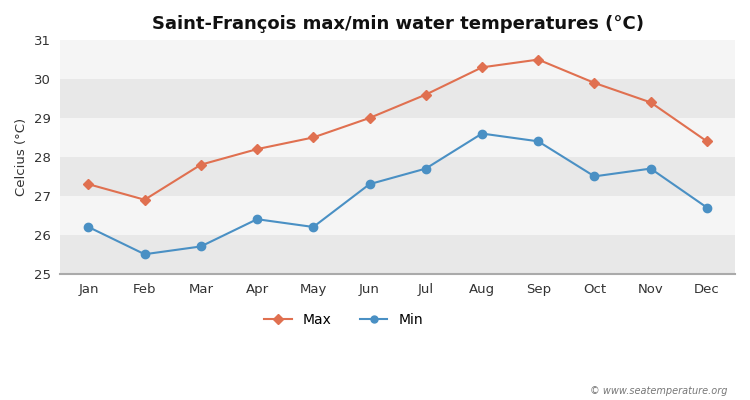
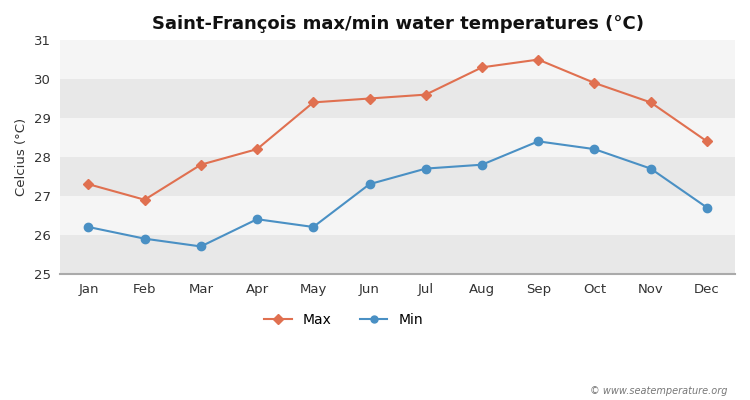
Min/Feb: 25.5 -> 25.9
Max/May: 28.5 -> 29.4
Max/Jun: 29.0 -> 29.5
Min/Aug: 28.6 -> 27.8
Min/Oct: 27.5 -> 28.2
